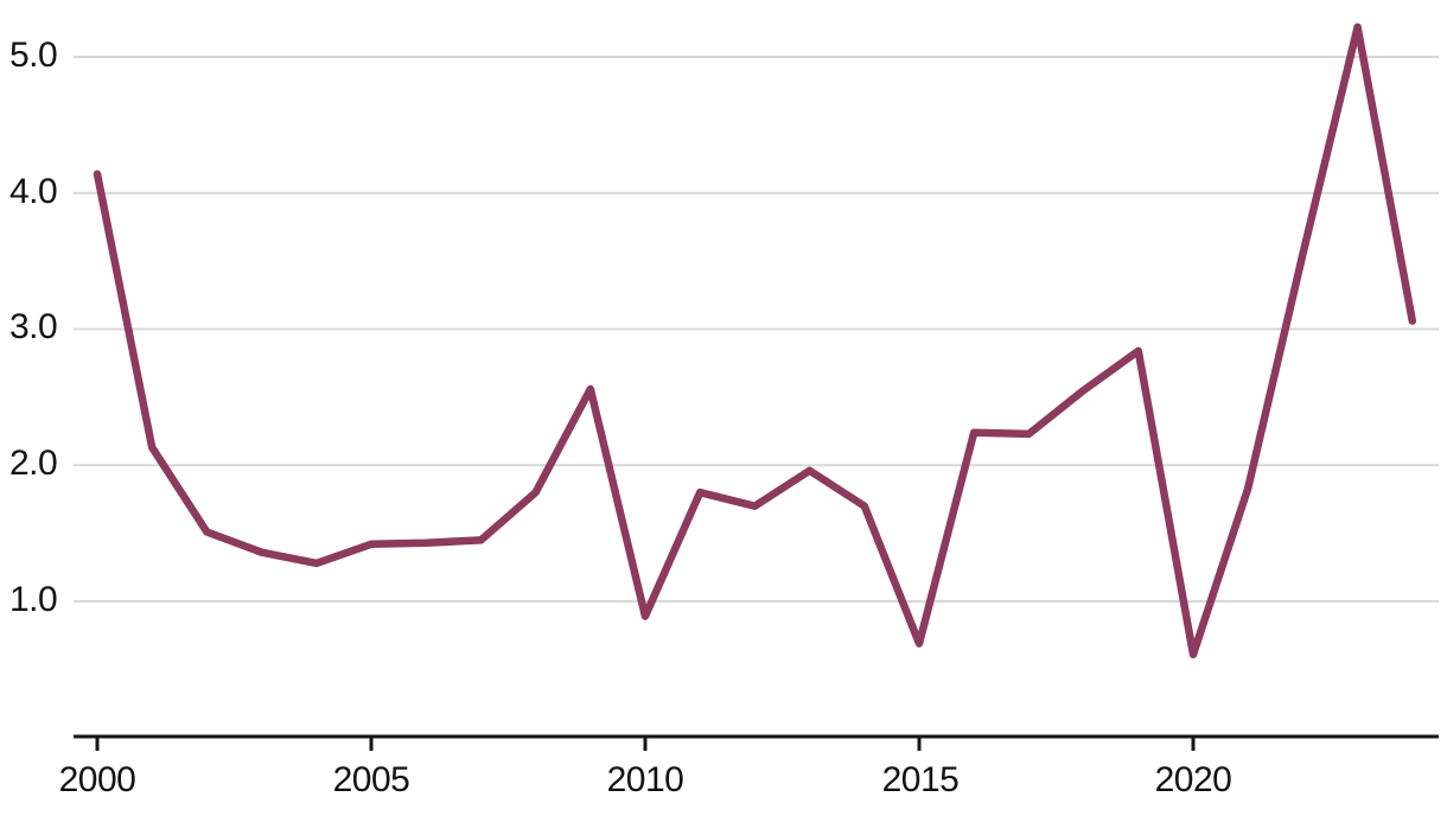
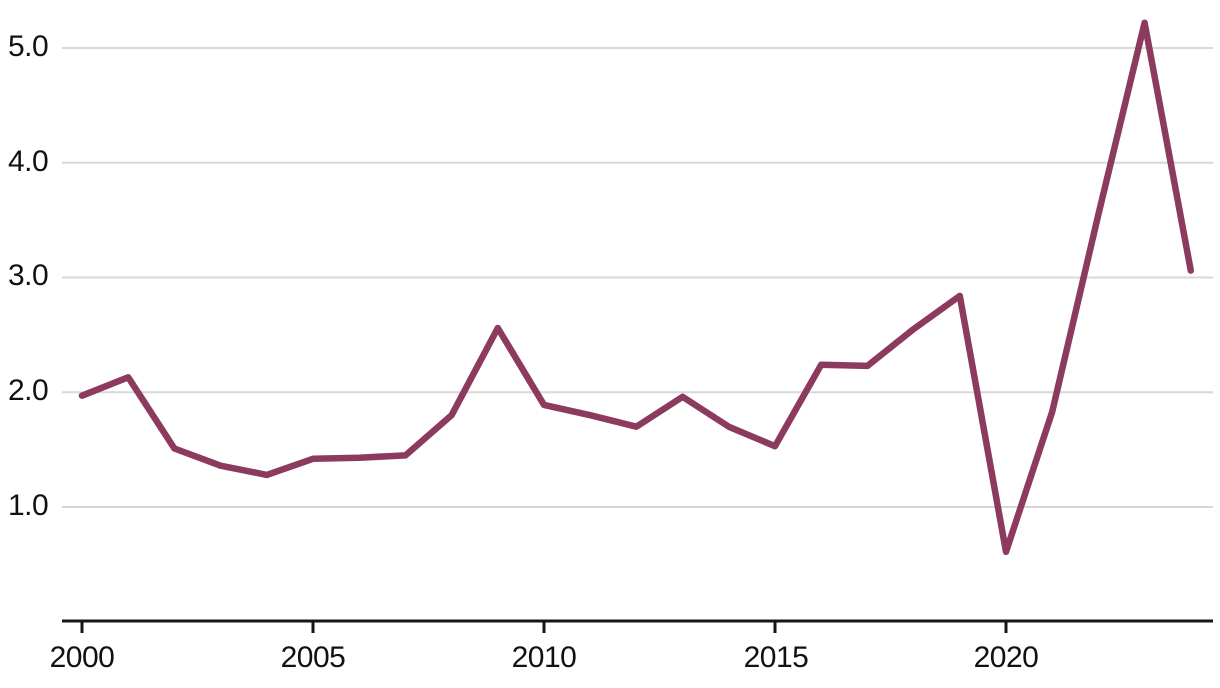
2000: 4.14 -> 1.97
2010: 0.89 -> 1.89
2015: 0.69 -> 1.53
